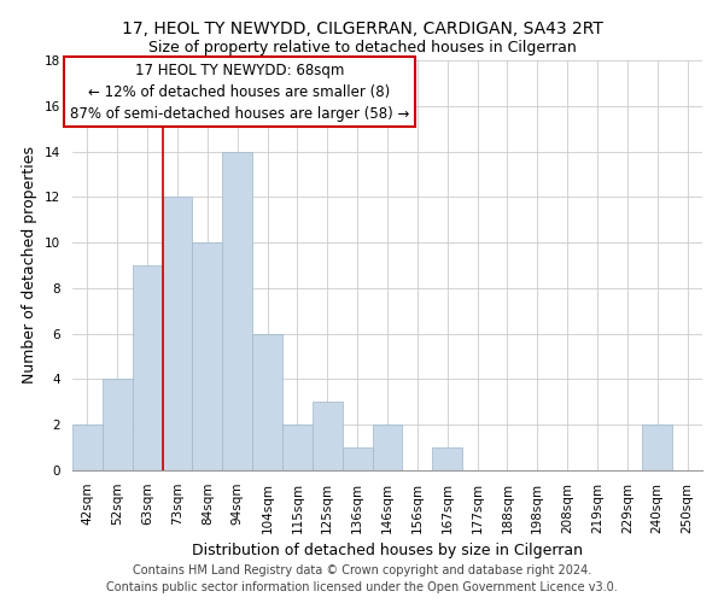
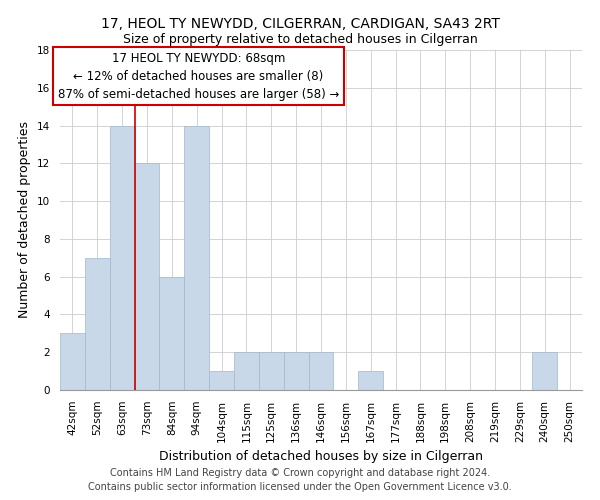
42sqm: 2 -> 3
52sqm: 4 -> 7
63sqm: 9 -> 14
84sqm: 10 -> 6
104sqm: 6 -> 1
125sqm: 3 -> 2
136sqm: 1 -> 2
